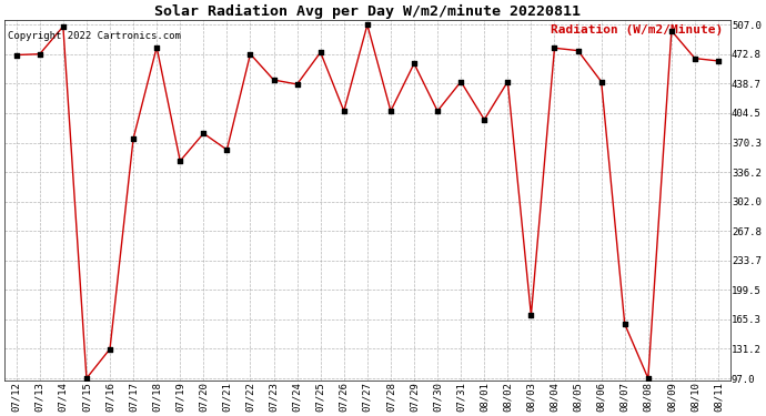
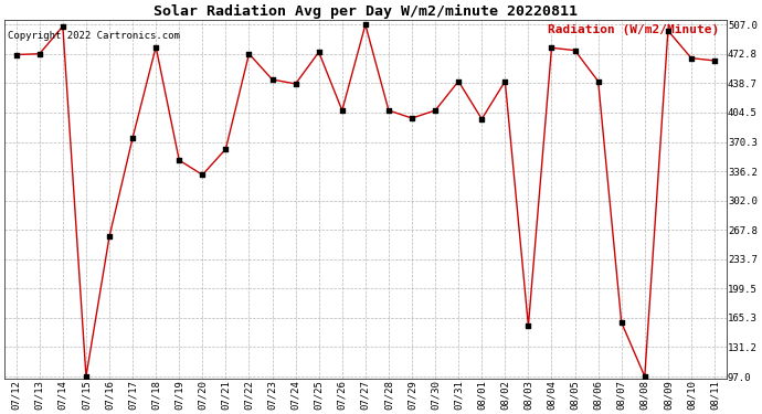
07/16: 131 -> 260
07/20: 381 -> 332
07/29: 462 -> 398
08/03: 170 -> 156
